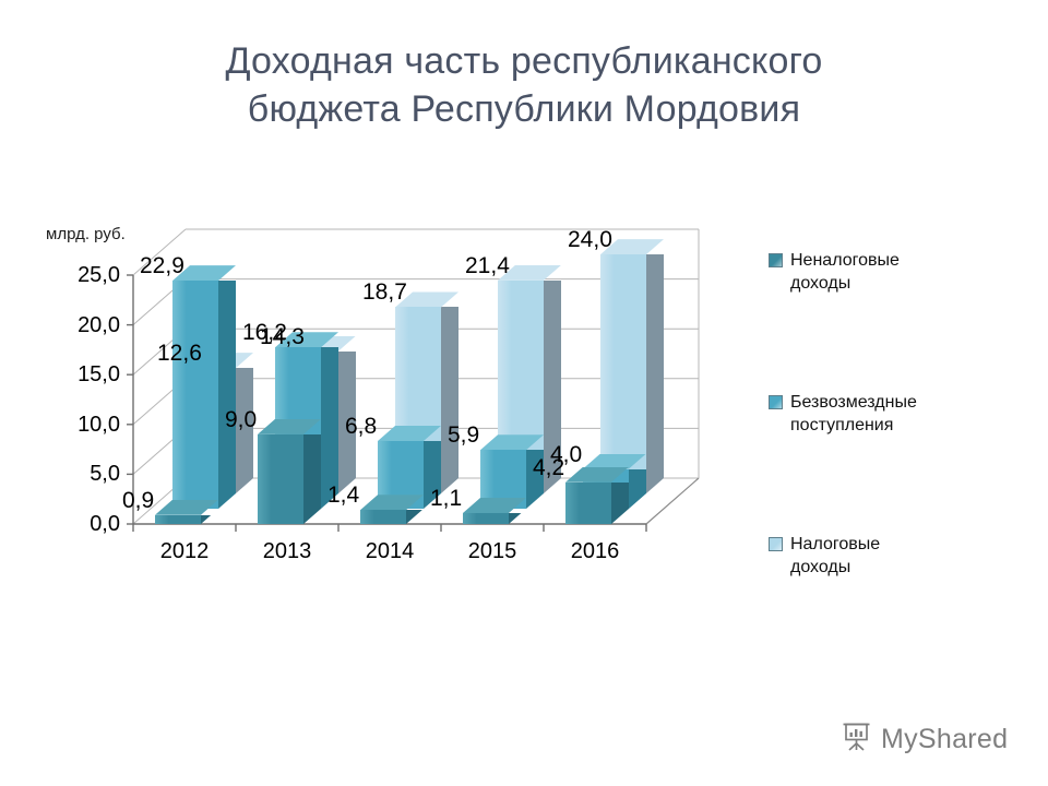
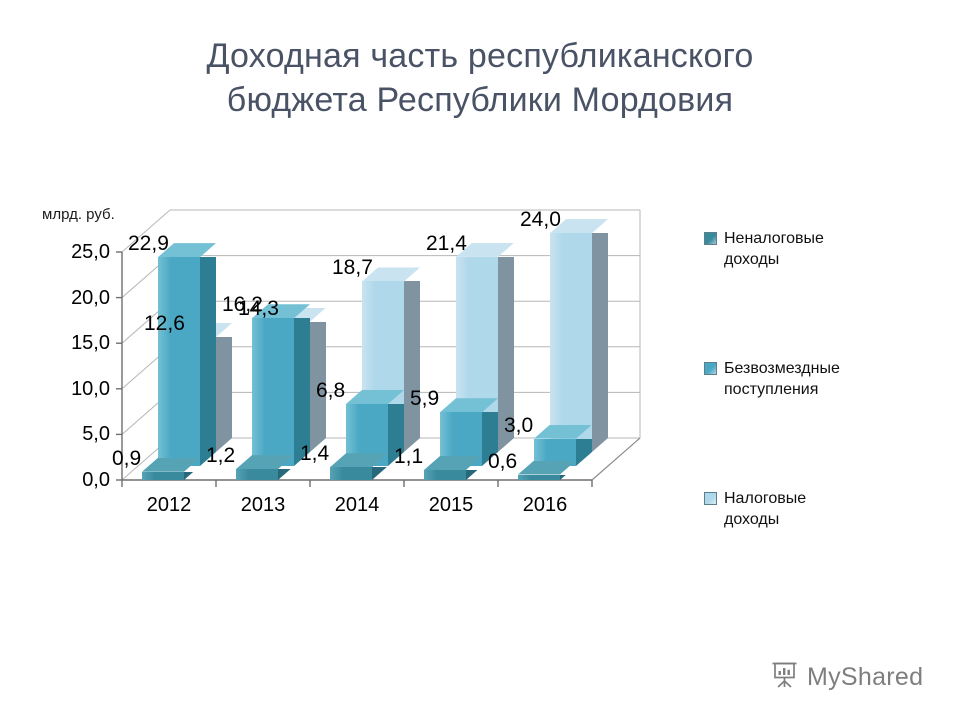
Неналоговые доходы/2013: 9,0 -> 1,2
Безвозмездные поступления/2016: 4,0 -> 3,0
Неналоговые доходы/2016: 4,2 -> 0,6
